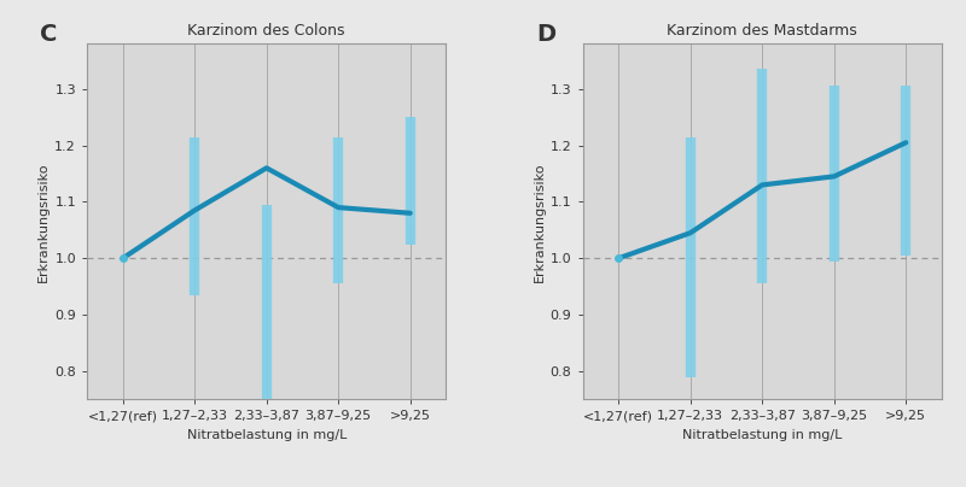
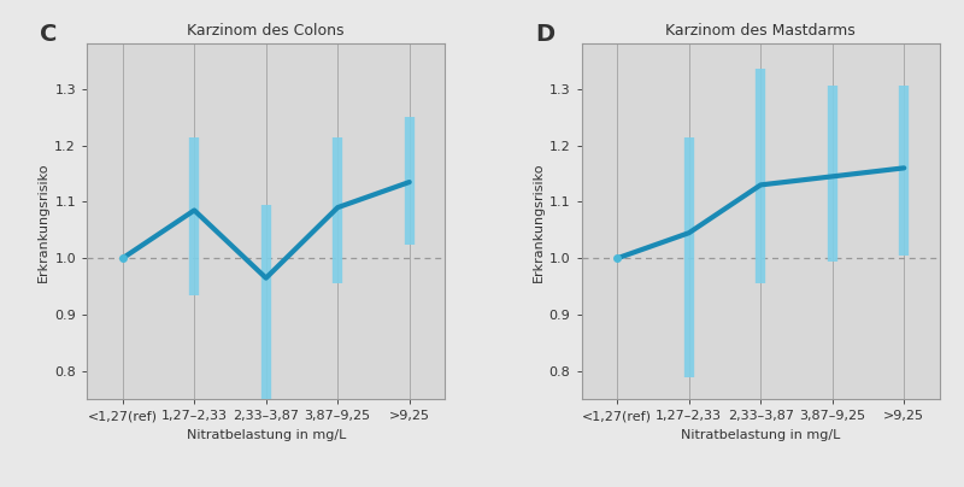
Karzinom des Colons/2,33–3,87: 1.160 -> 0.965
Karzinom des Colons/>9,25: 1.080 -> 1.135
Karzinom des Mastdarms/>9,25: 1.205 -> 1.160
